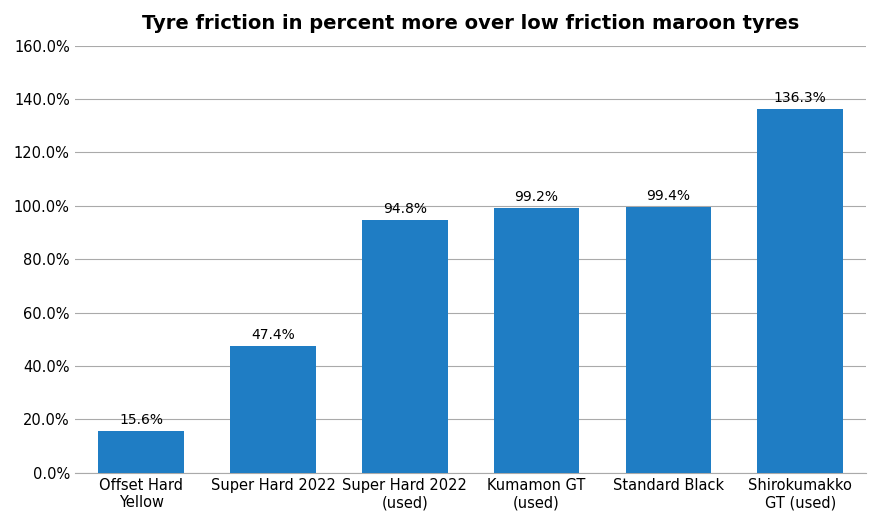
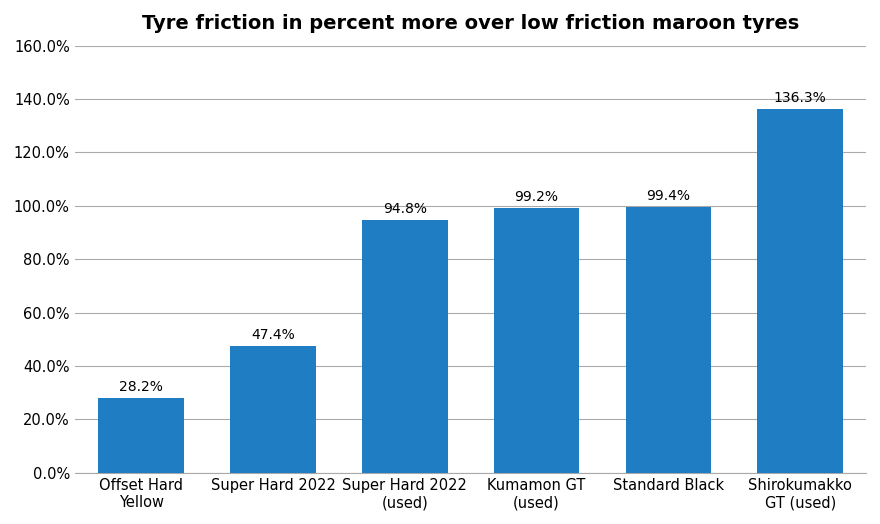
Offset Hard Yellow: 15.6% -> 28.2%
